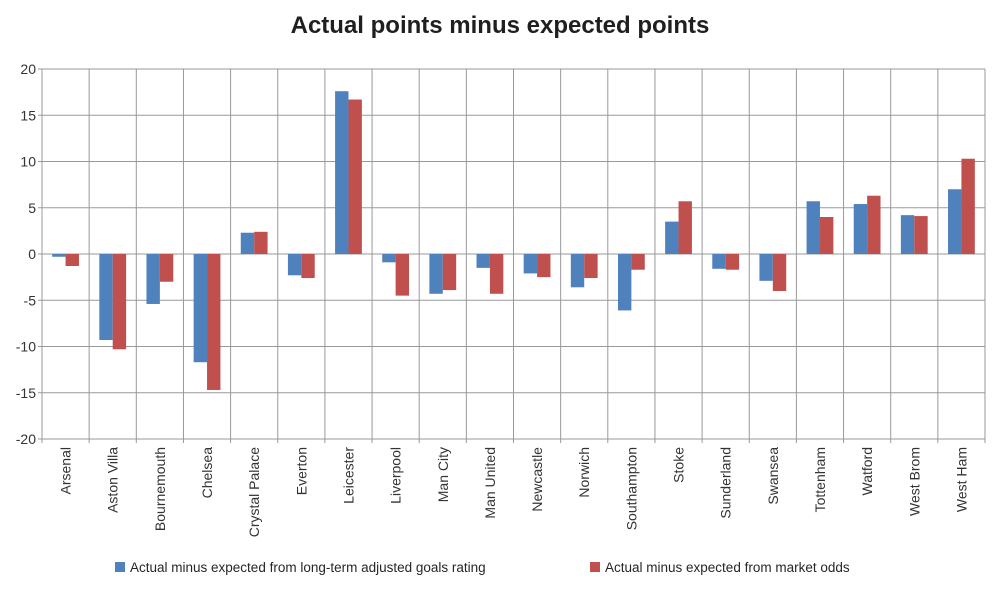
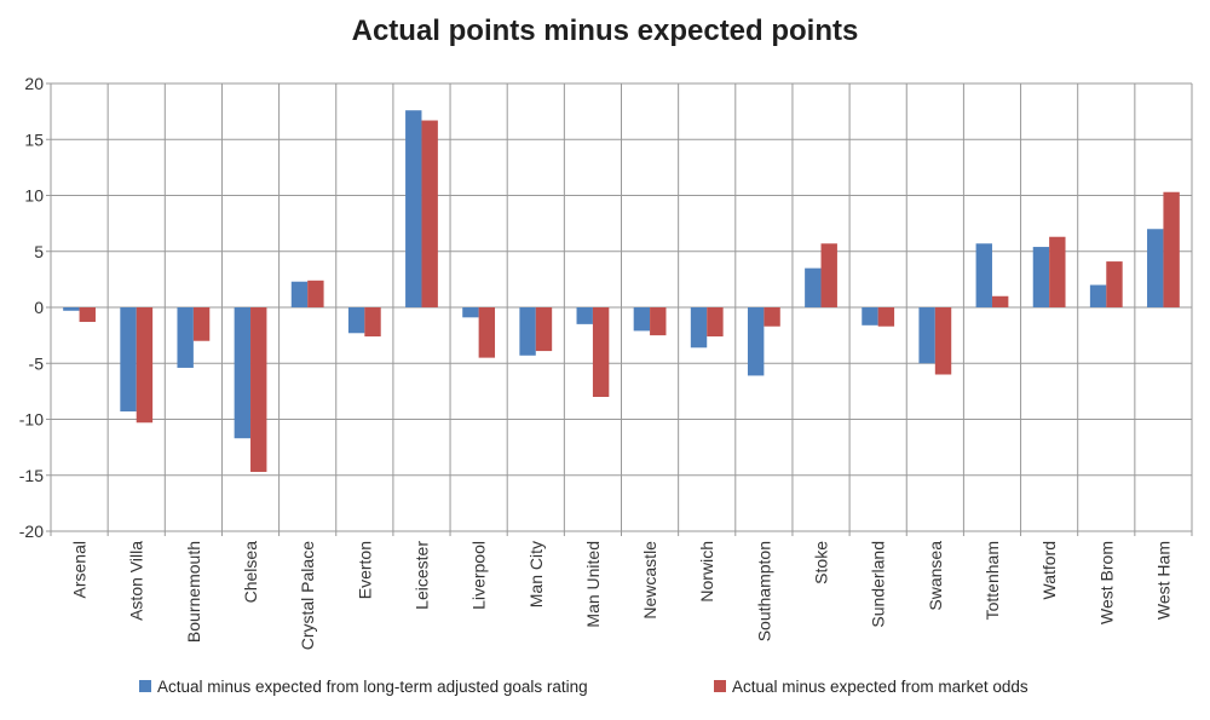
Actual minus expected from market odds/Man United: -4 -> -8
Actual minus expected from long-term adjusted goals rating/Swansea: -3 -> -5
Actual minus expected from market odds/Swansea: -4 -> -6
Actual minus expected from market odds/Tottenham: 4 -> 1
Actual minus expected from long-term adjusted goals rating/West Brom: 4 -> 2
